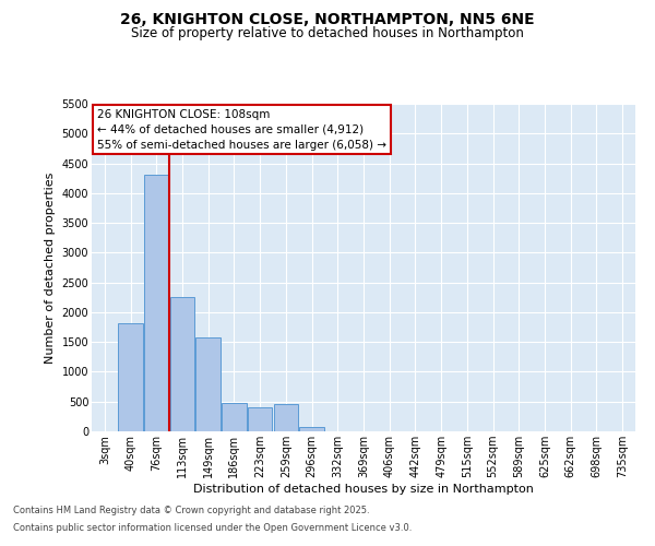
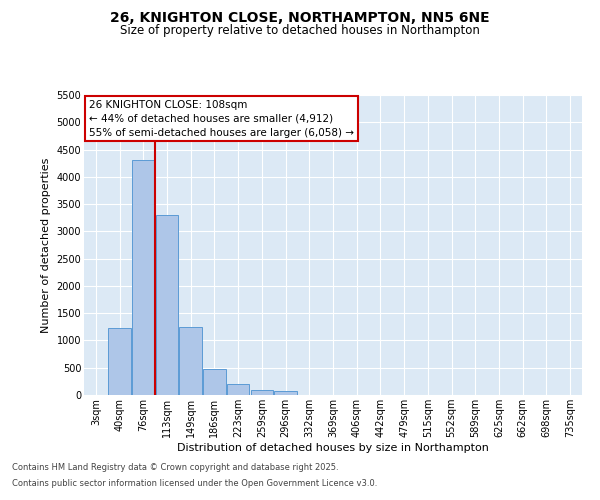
40sqm: 1820 -> 1220
113sqm: 2260 -> 3300
149sqm: 1580 -> 1250
223sqm: 400 -> 200
259sqm: 460 -> 100
